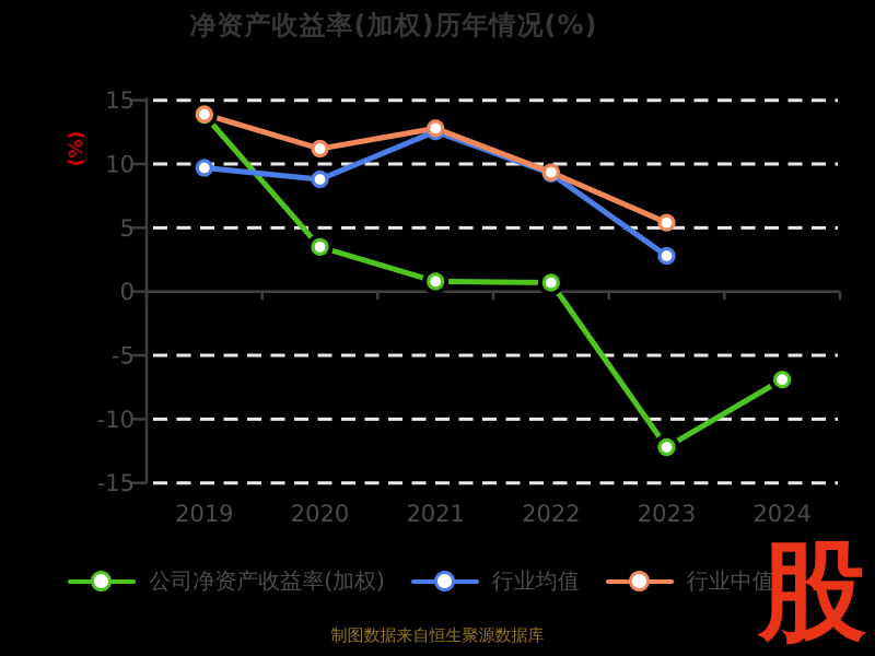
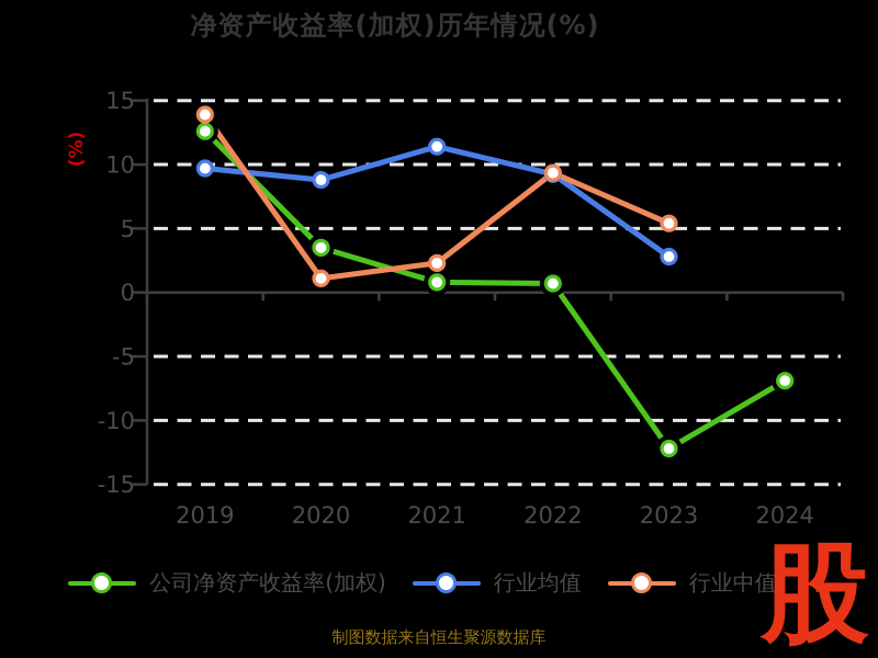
公司净资产收益率(加权)/2019: 13.8 -> 12.6
行业中值/2020: 11.2 -> 1.1
行业均值/2021: 12.6 -> 11.4
行业中值/2021: 12.8 -> 2.3
